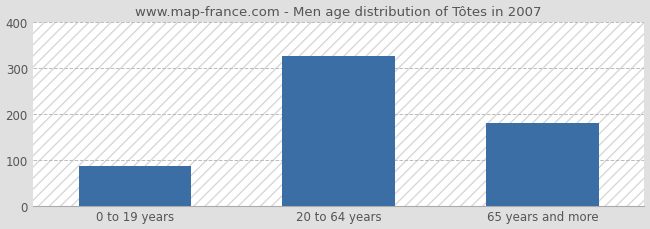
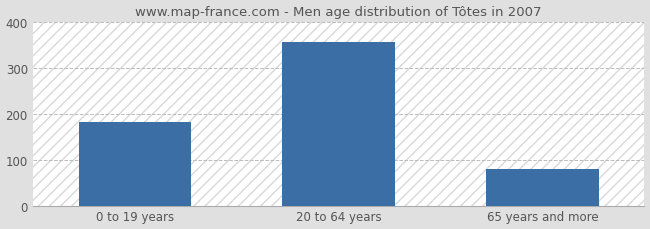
0 to 19 years: 85 -> 181
20 to 64 years: 325 -> 356
65 years and more: 180 -> 80
